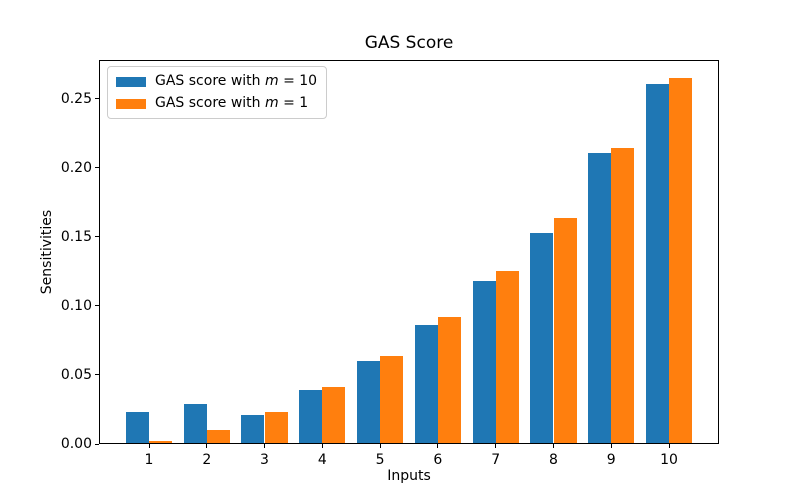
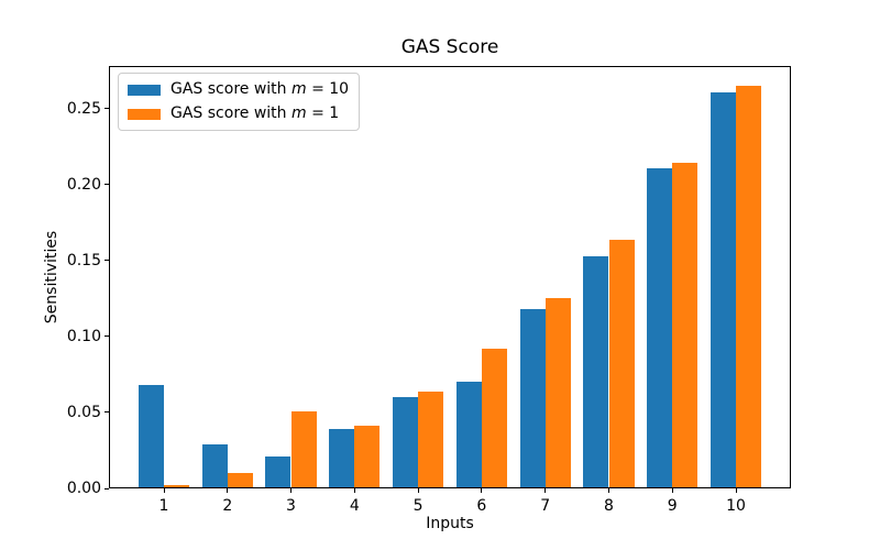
GAS score with m = 10/1: 0.023 -> 0.068
GAS score with m = 1/3: 0.023 -> 0.051
GAS score with m = 10/6: 0.086 -> 0.070
